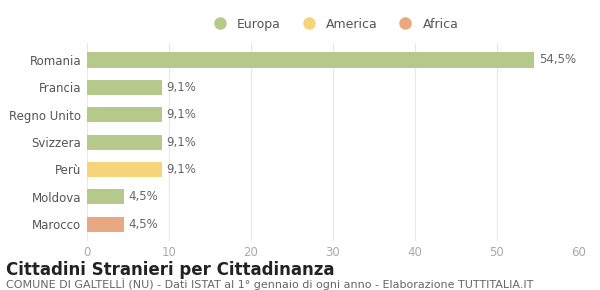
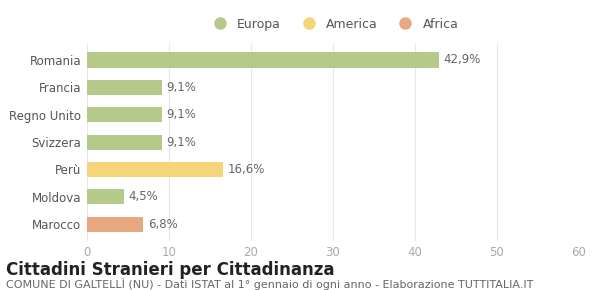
Romania: 54,5% -> 42,9%
Perù: 9,1% -> 16,6%
Marocco: 4,5% -> 6,8%
